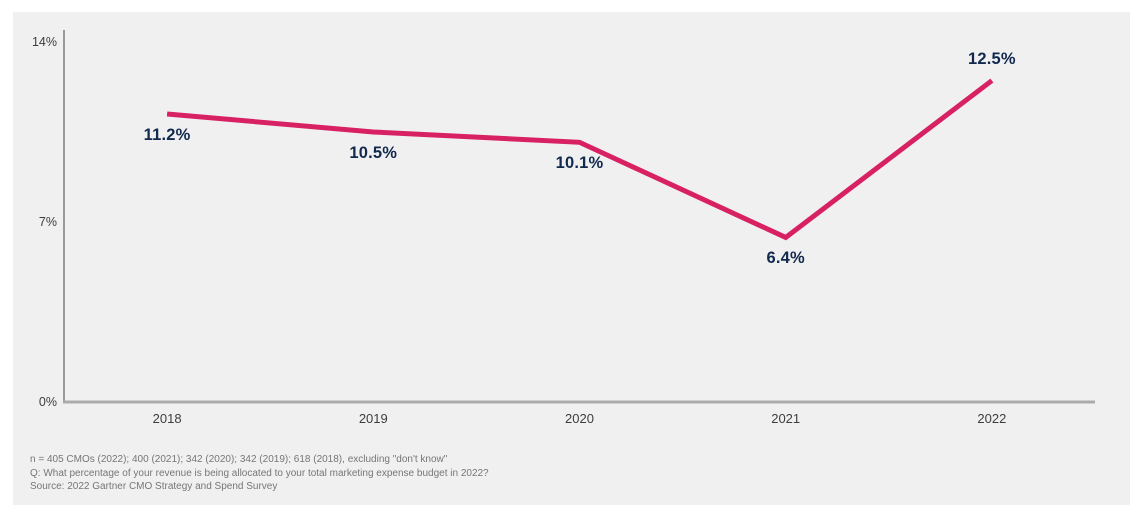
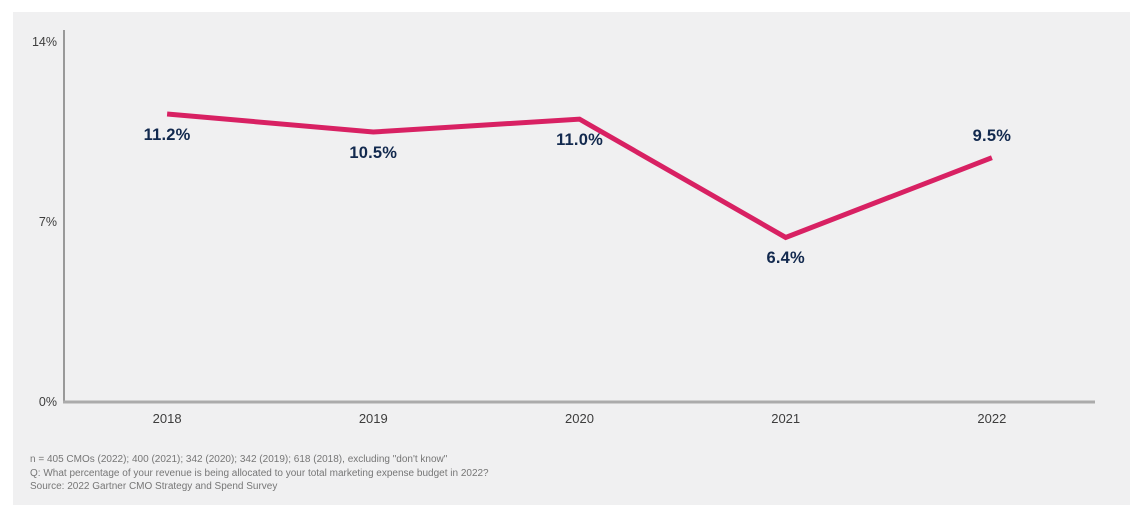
2020: 10.1% -> 11.0%
2022: 12.5% -> 9.5%
